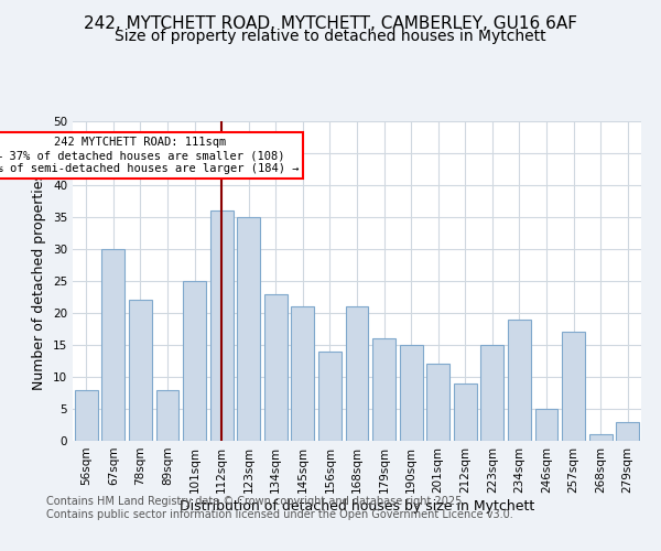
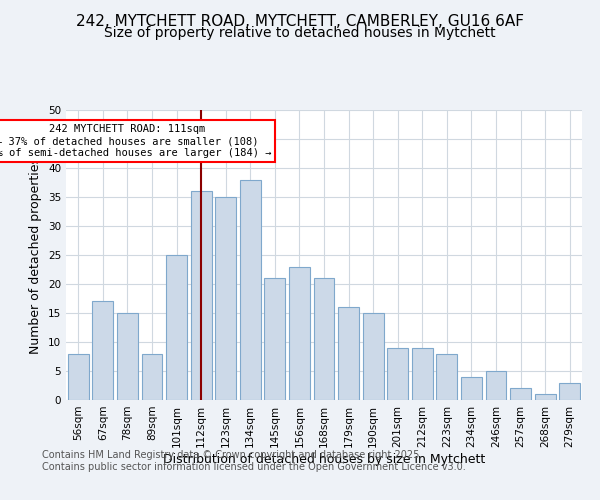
67sqm: 30 -> 17
78sqm: 22 -> 15
134sqm: 23 -> 38
156sqm: 14 -> 23
201sqm: 12 -> 9
223sqm: 15 -> 8
234sqm: 19 -> 4
257sqm: 17 -> 2
